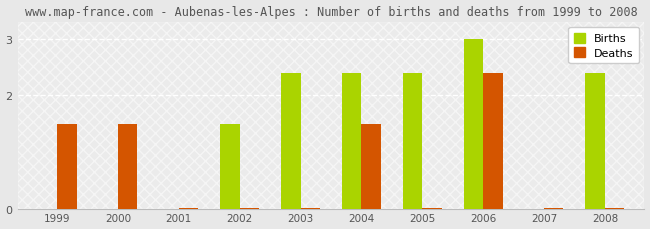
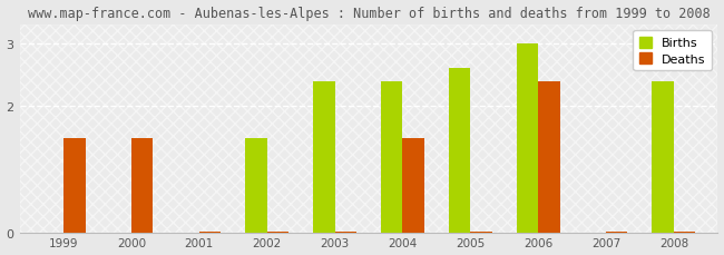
Births/2005: 2.4 -> 2.6
